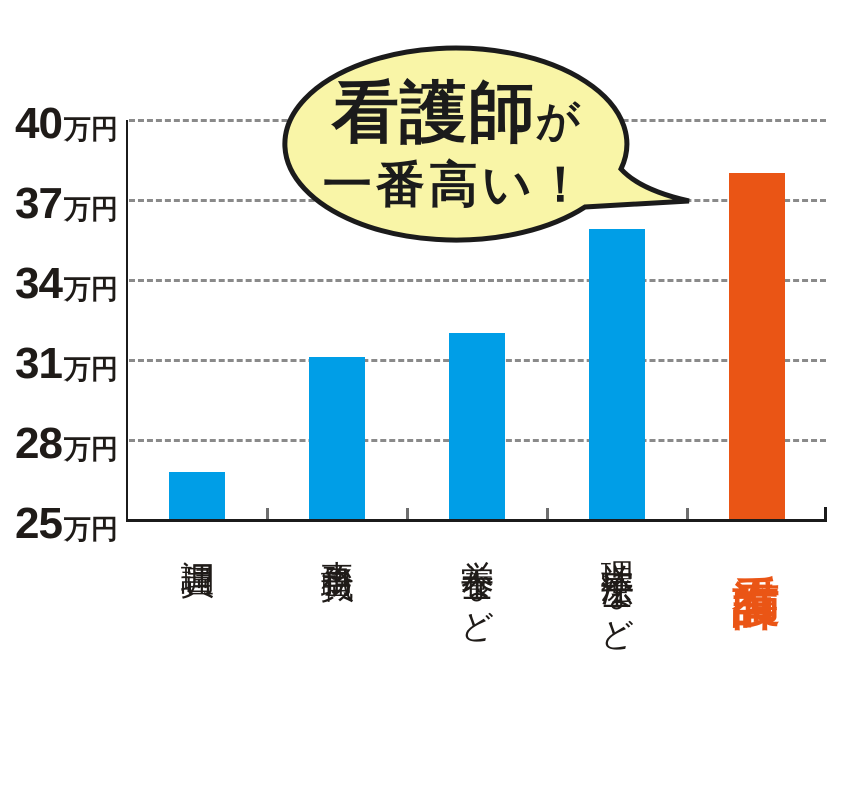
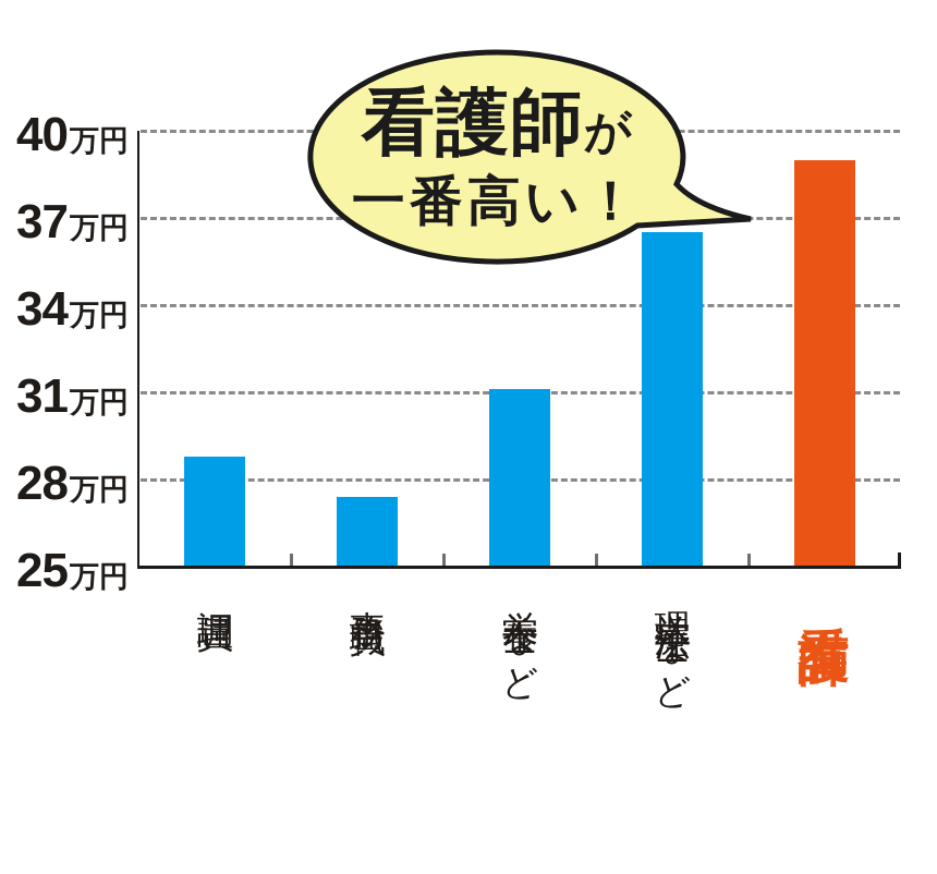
調理員: 26.8 -> 28.8
事務職員: 31.1 -> 27.4
栄養士など: 32.0 -> 31.1
理学療法士など: 35.9 -> 36.5
看護師: 38.0 -> 39.0
